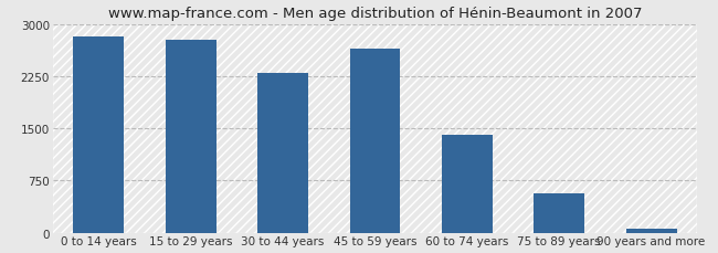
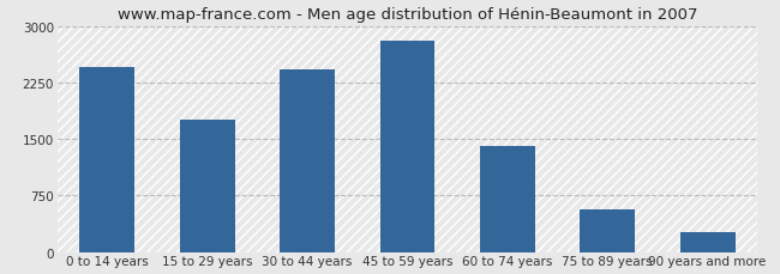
0 to 14 years: 2820 -> 2460
15 to 29 years: 2770 -> 1760
30 to 44 years: 2300 -> 2420
45 to 59 years: 2650 -> 2800
90 years and more: 60 -> 260
